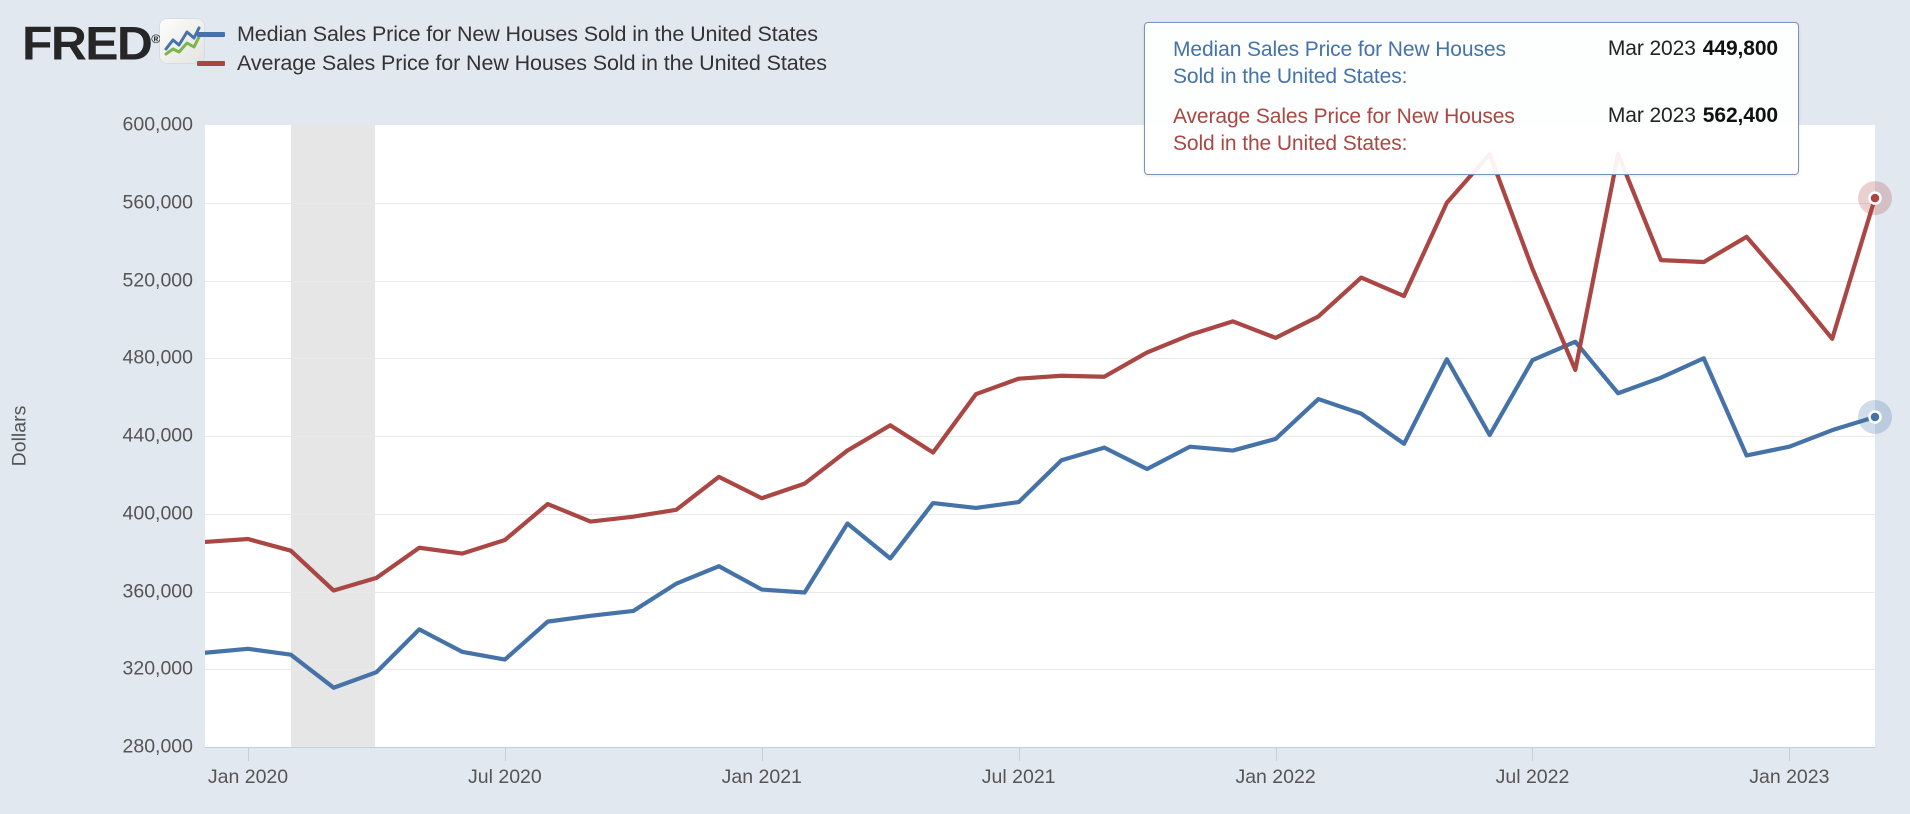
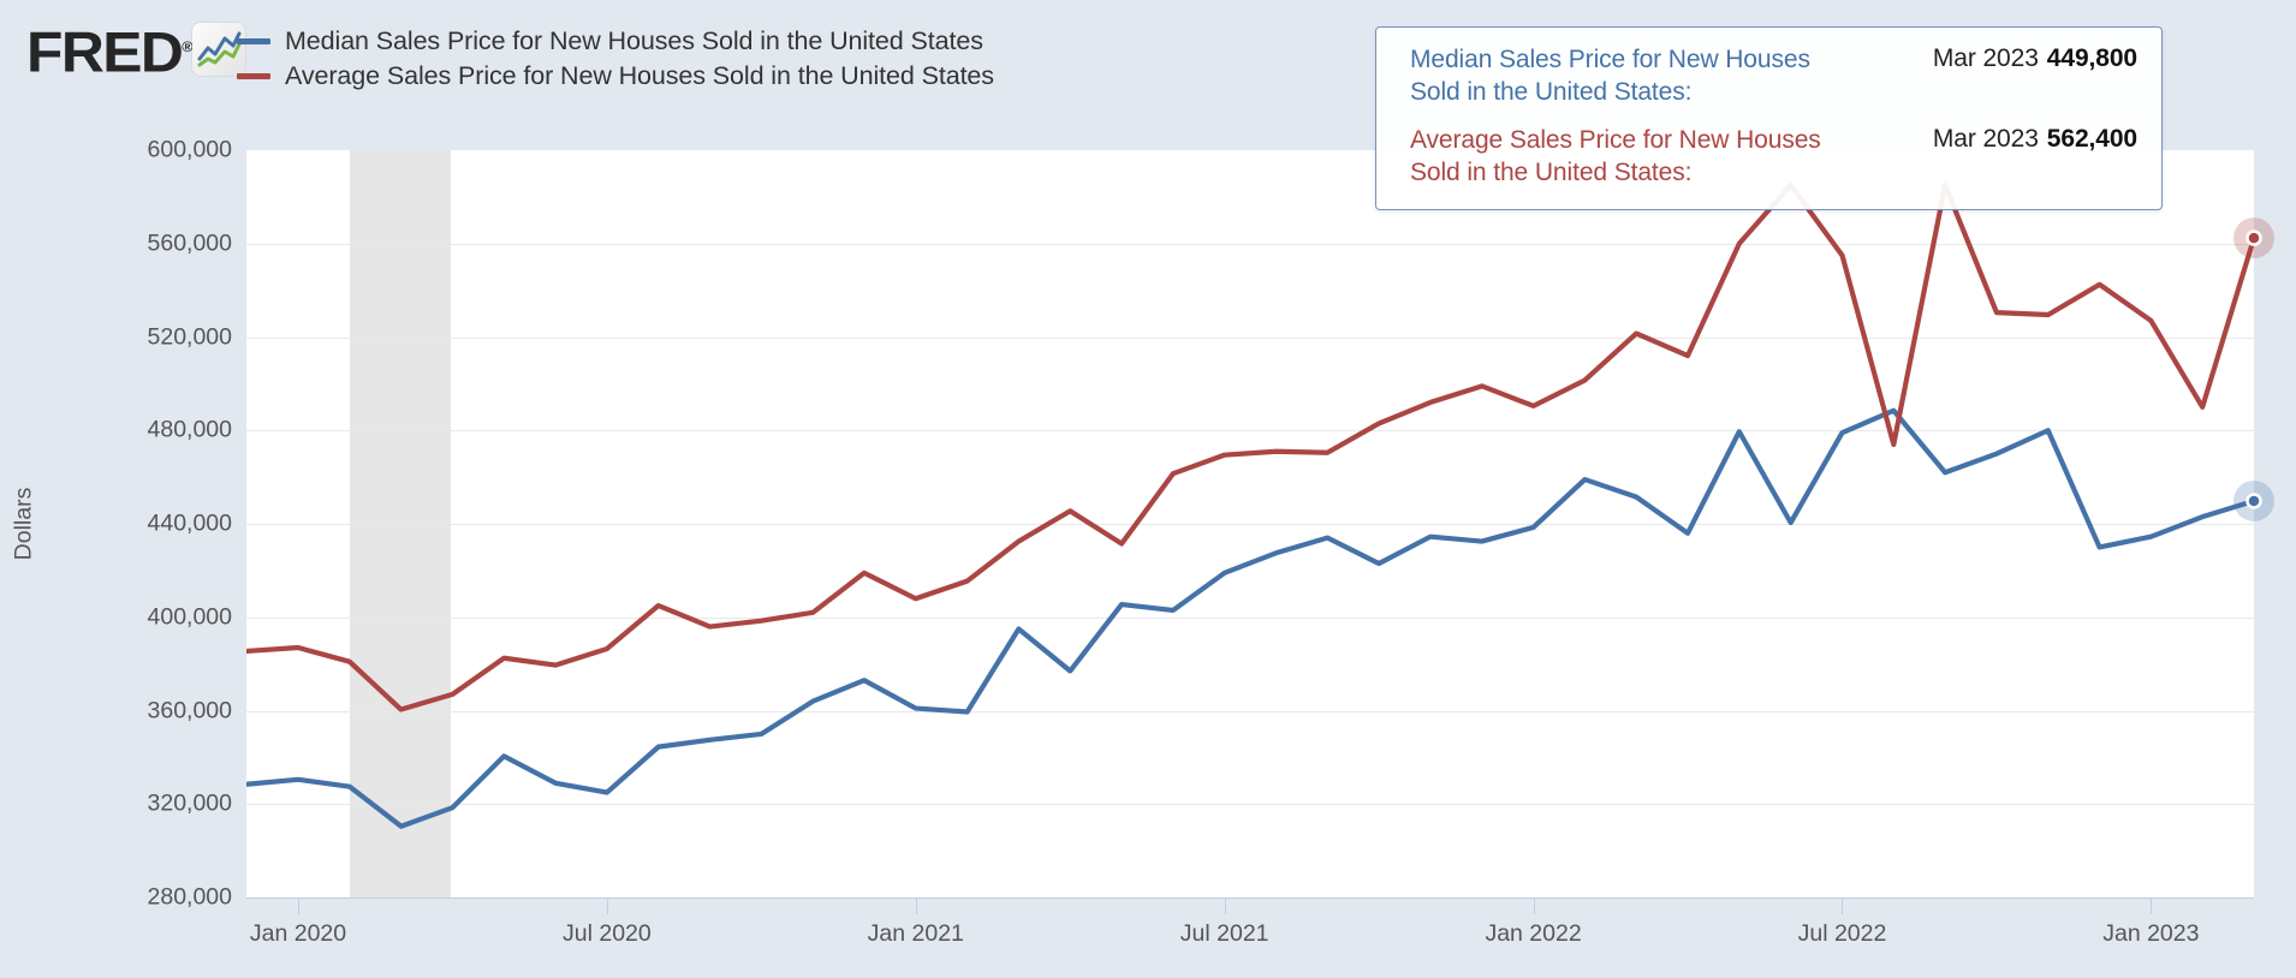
Median Sales Price for New Houses Sold in the United States/Jul 2021: 406000 -> 419000
Average Sales Price for New Houses Sold in the United States/Jul 2022: 526000 -> 555000
Average Sales Price for New Houses Sold in the United States/Jan 2023: 517000 -> 527000
